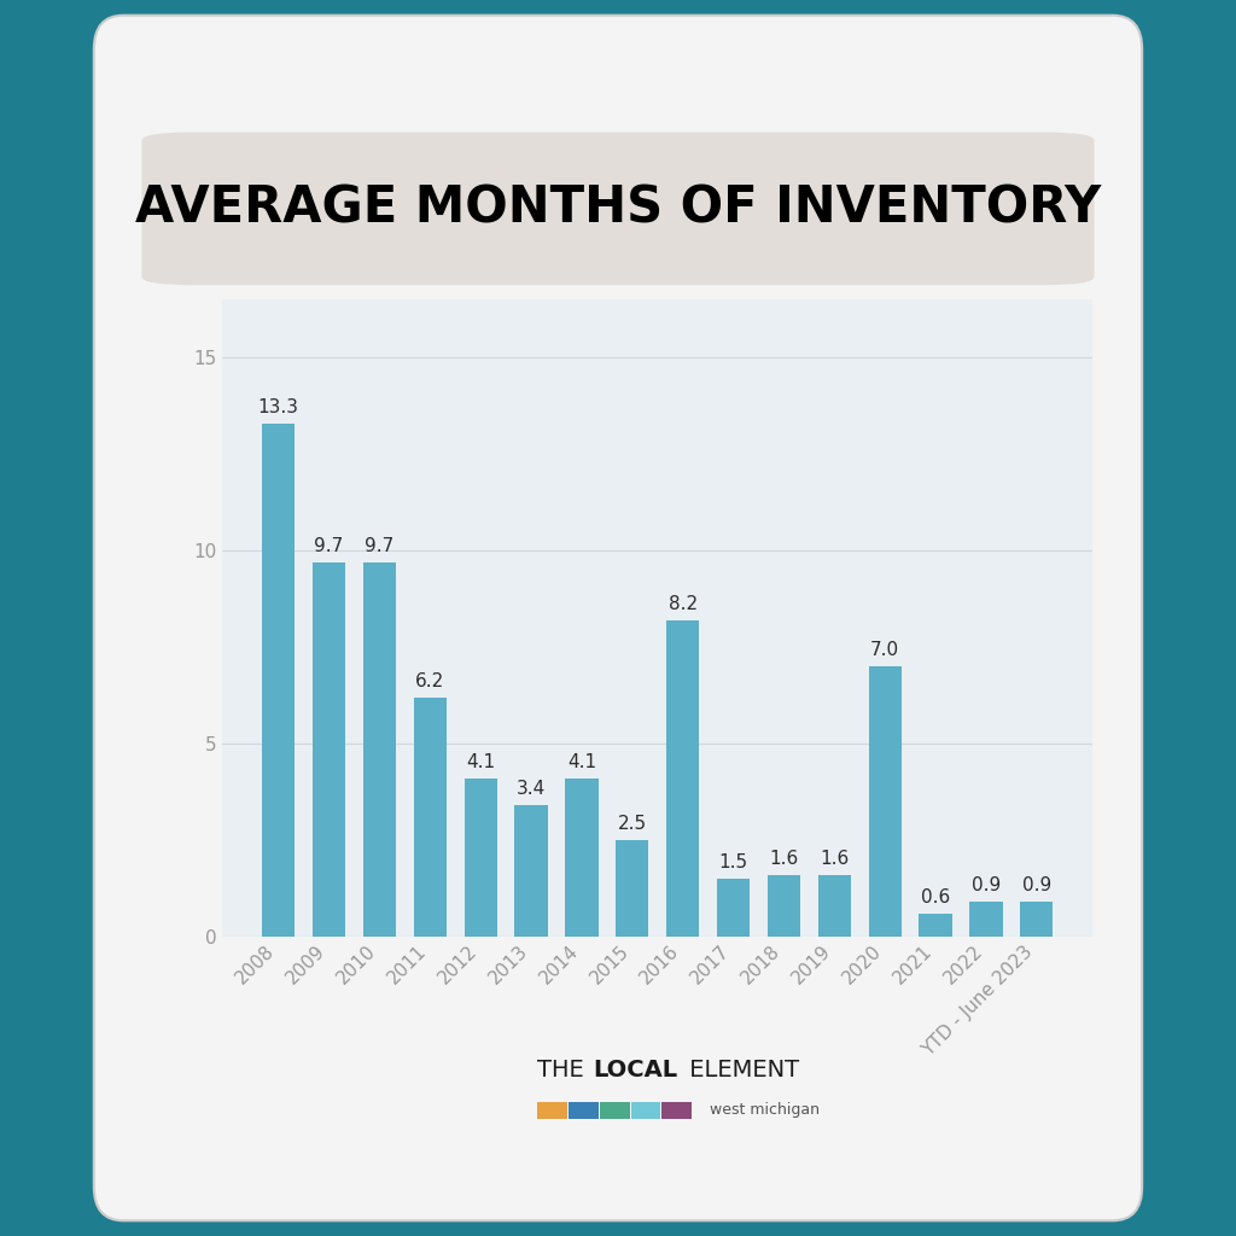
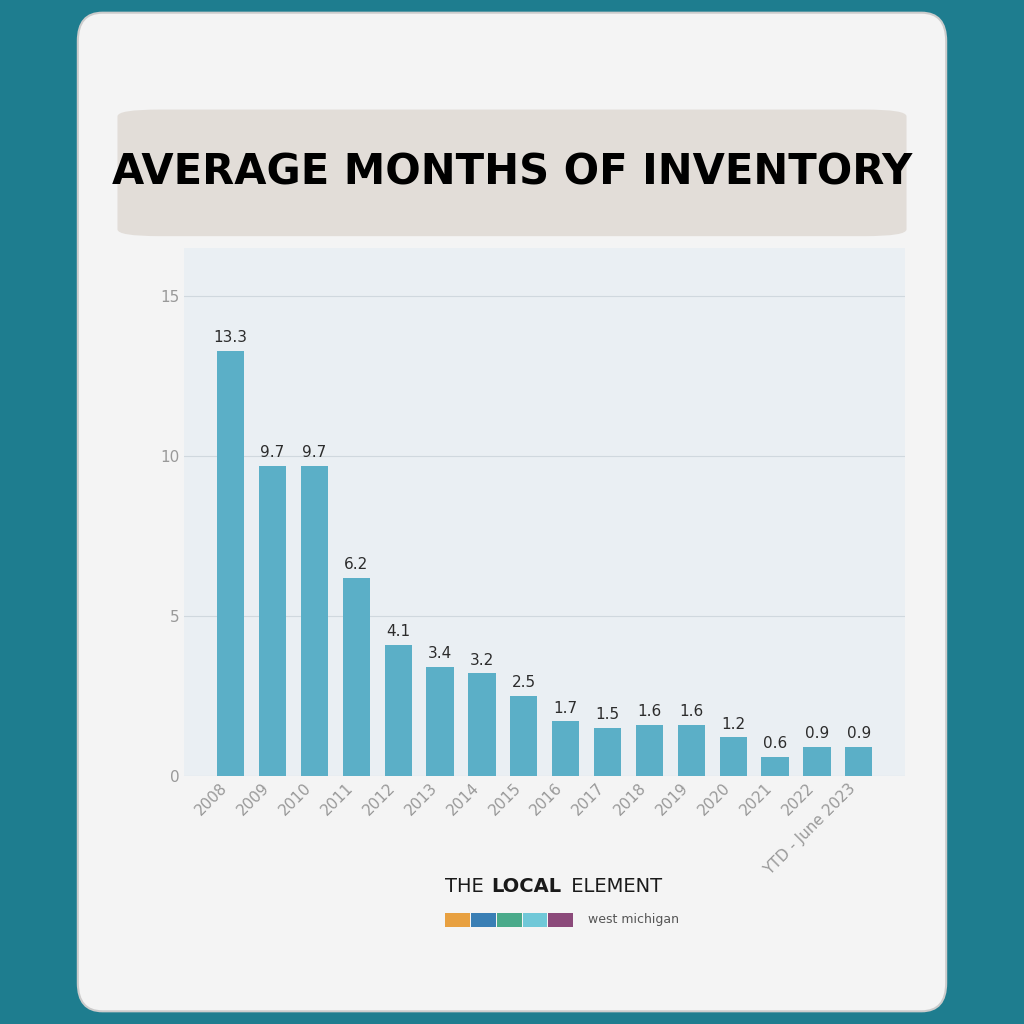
2014: 4.1 -> 3.2
2016: 8.2 -> 1.7
2020: 7.0 -> 1.2
